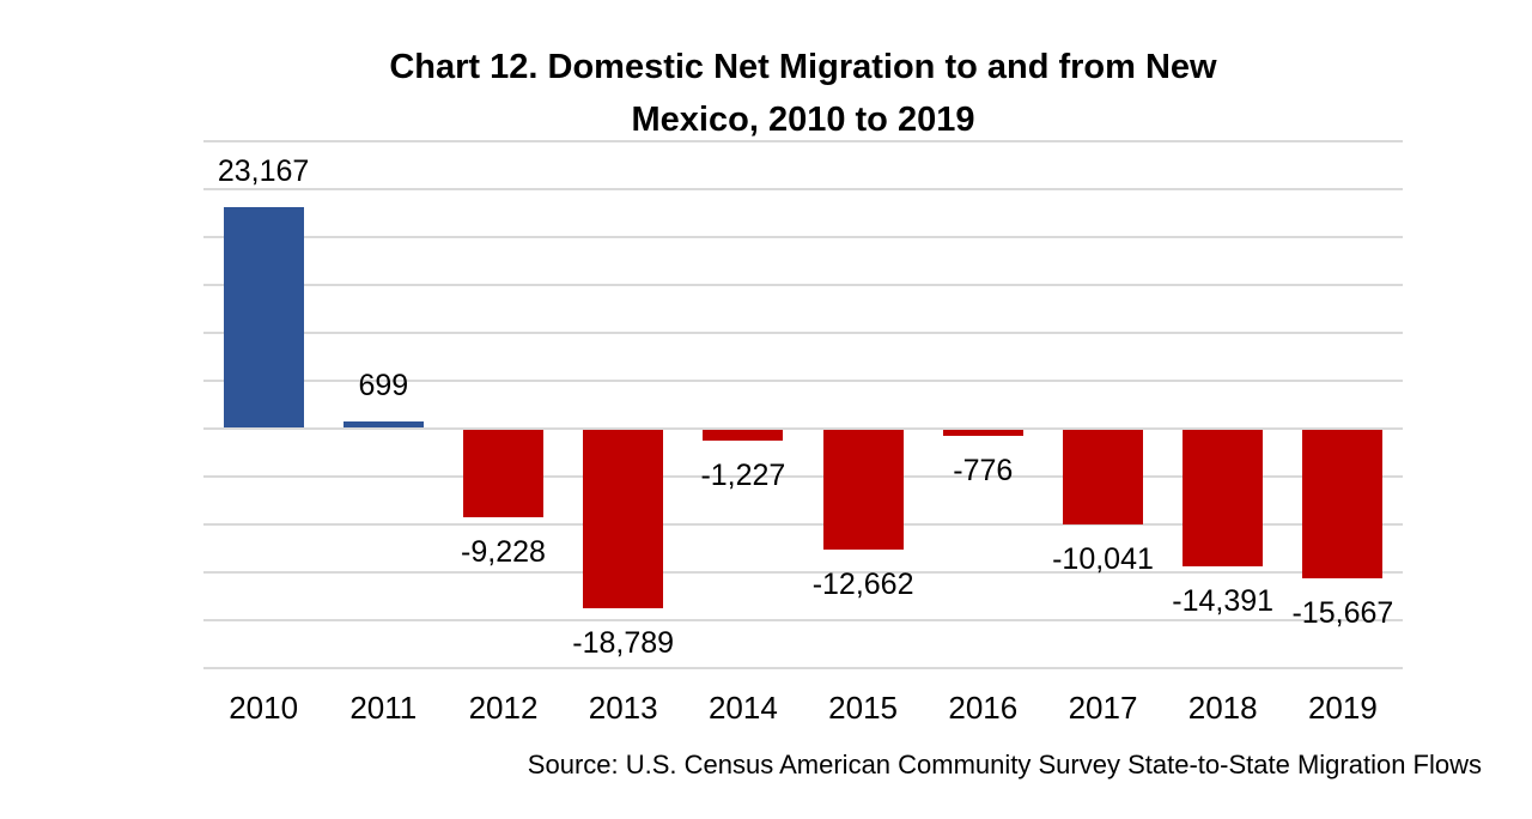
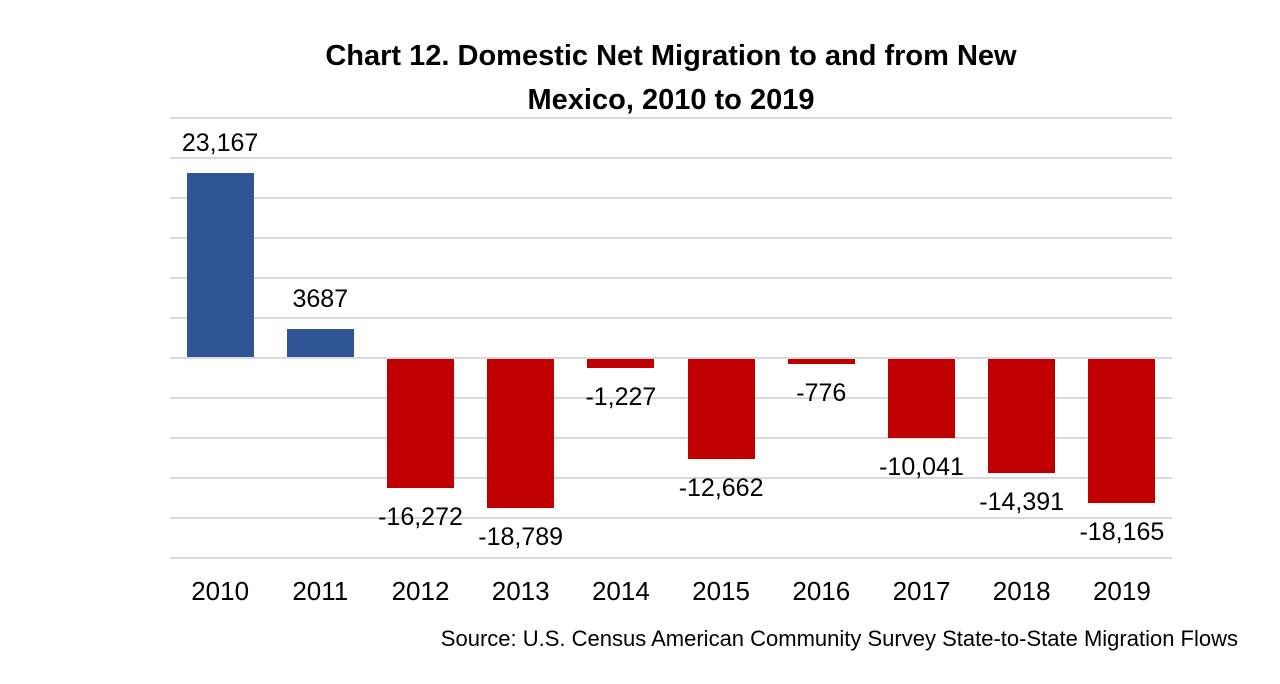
2011: 699 -> 3687
2012: -9,228 -> -16,272
2019: -15,667 -> -18,165
